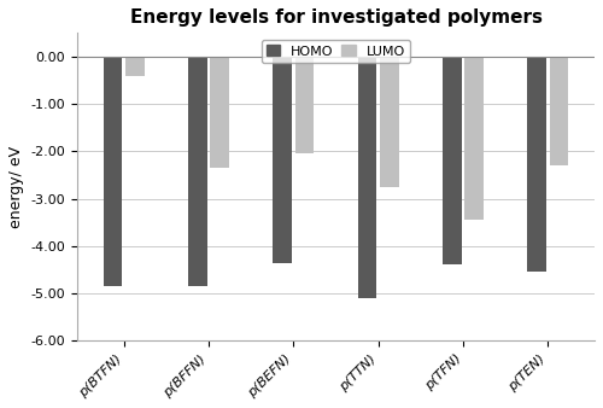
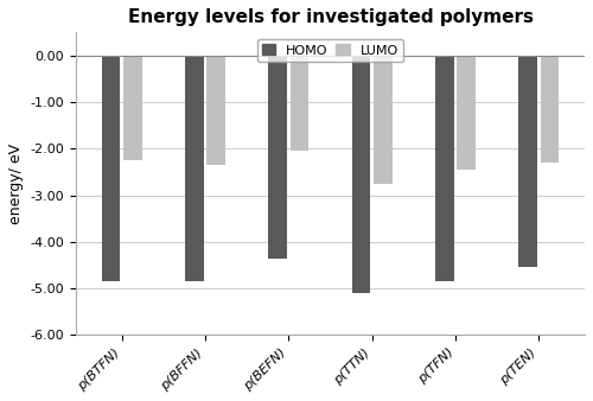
LUMO/p(BTFN): -0.40 -> -2.25
HOMO/p(TFN): -4.40 -> -4.85
LUMO/p(TFN): -3.45 -> -2.45
